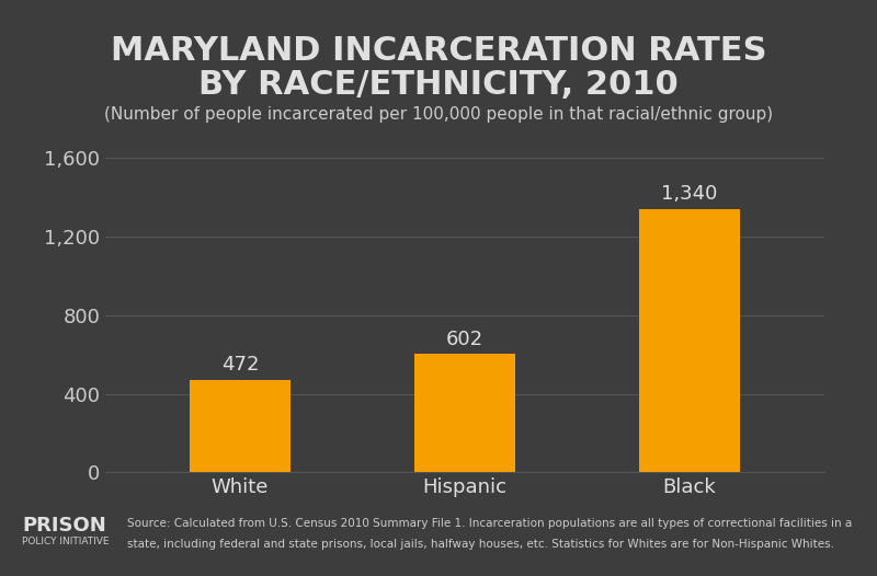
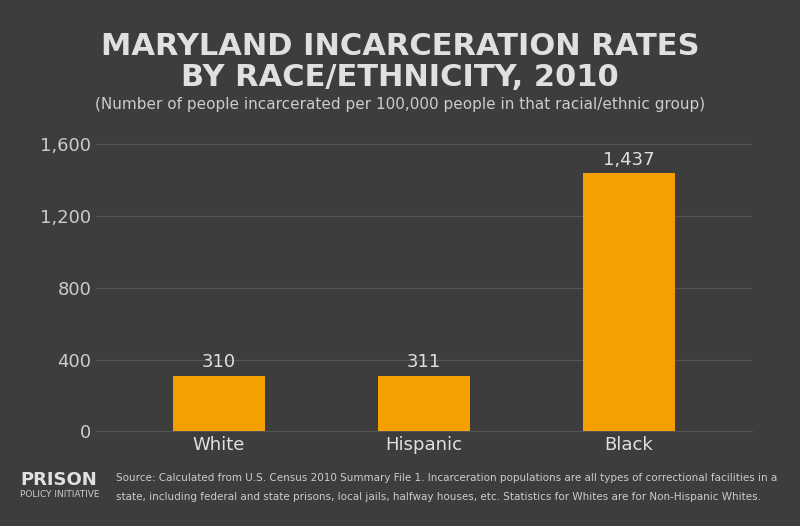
White: 472 -> 310
Hispanic: 602 -> 311
Black: 1,340 -> 1,437
